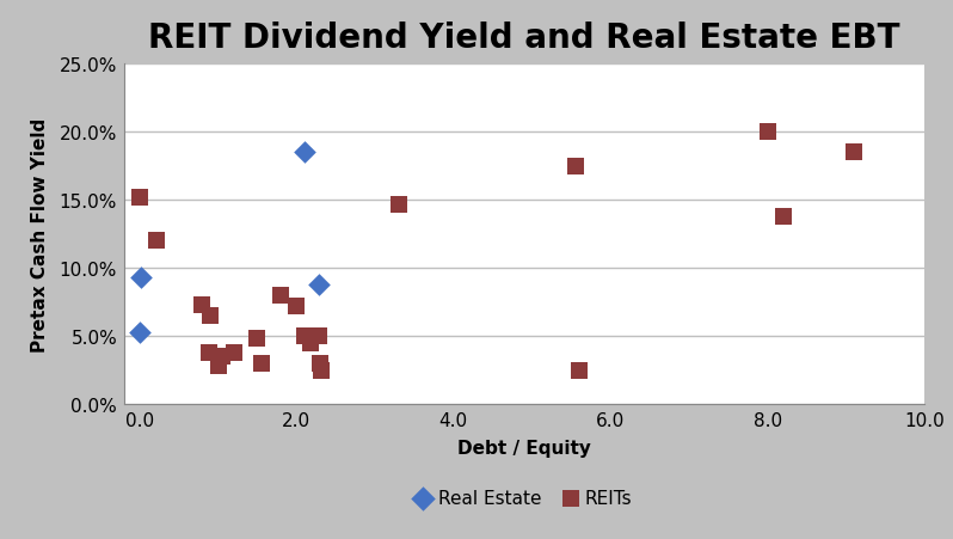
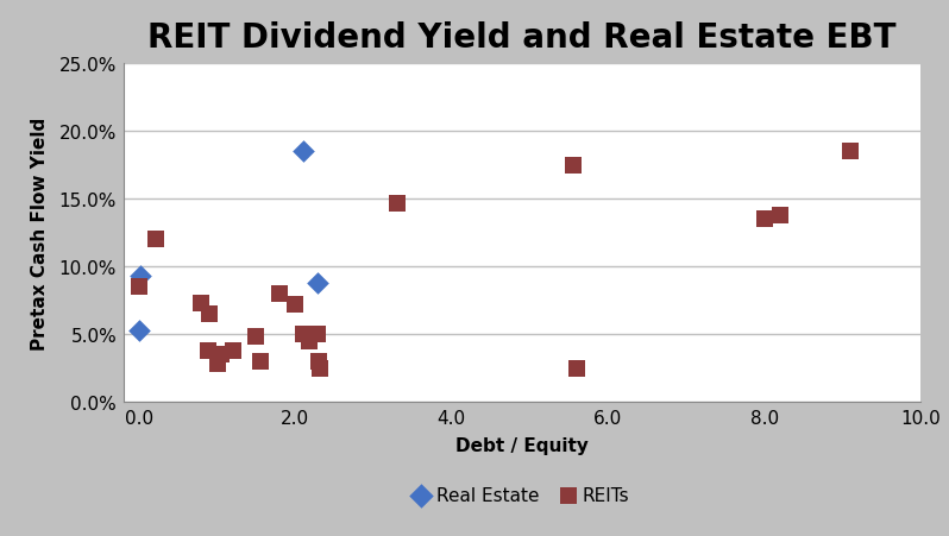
REITs/0.0: 15.2% -> 8.5%
REITs/8.0: 20.0% -> 13.5%
